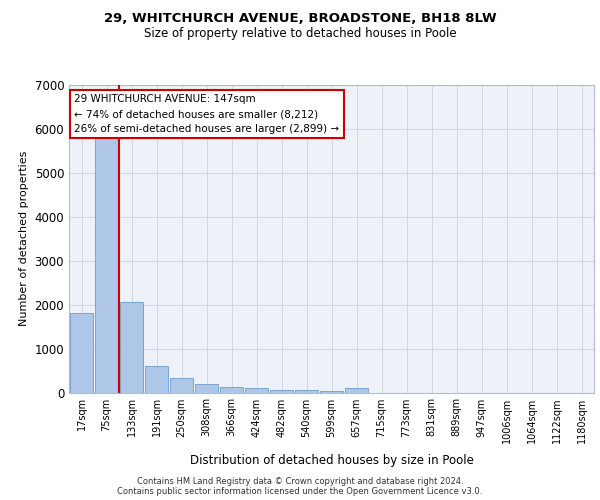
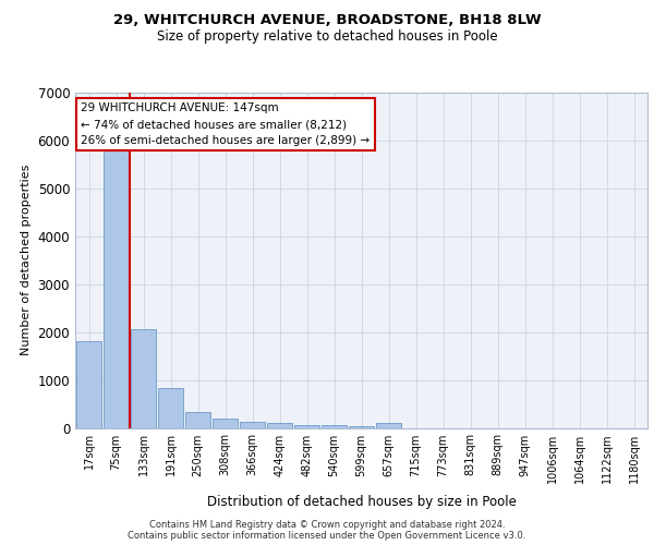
191sqm: 600 -> 820
